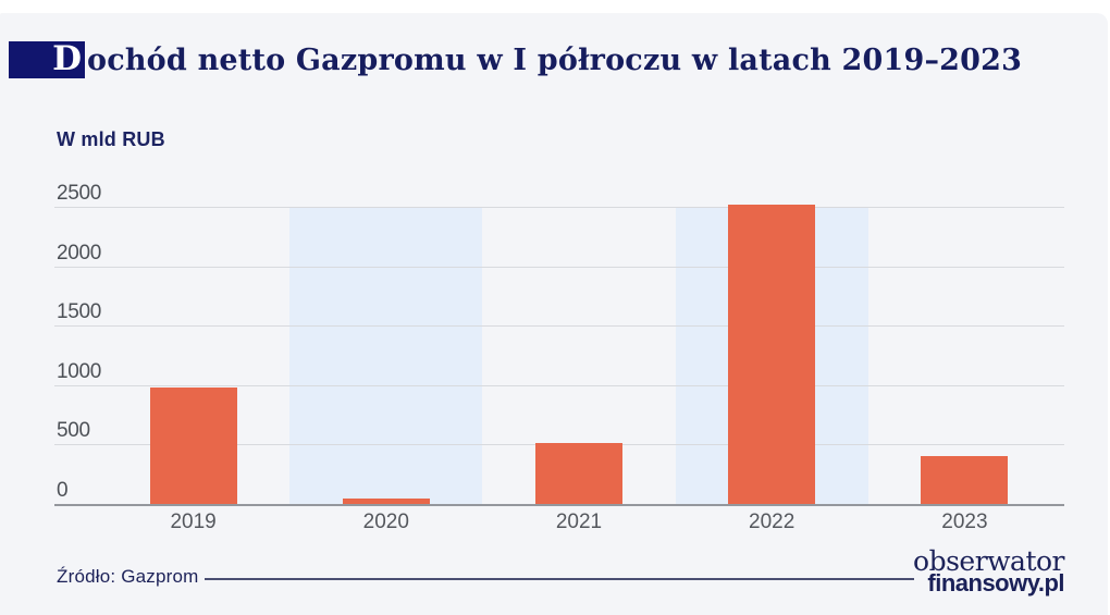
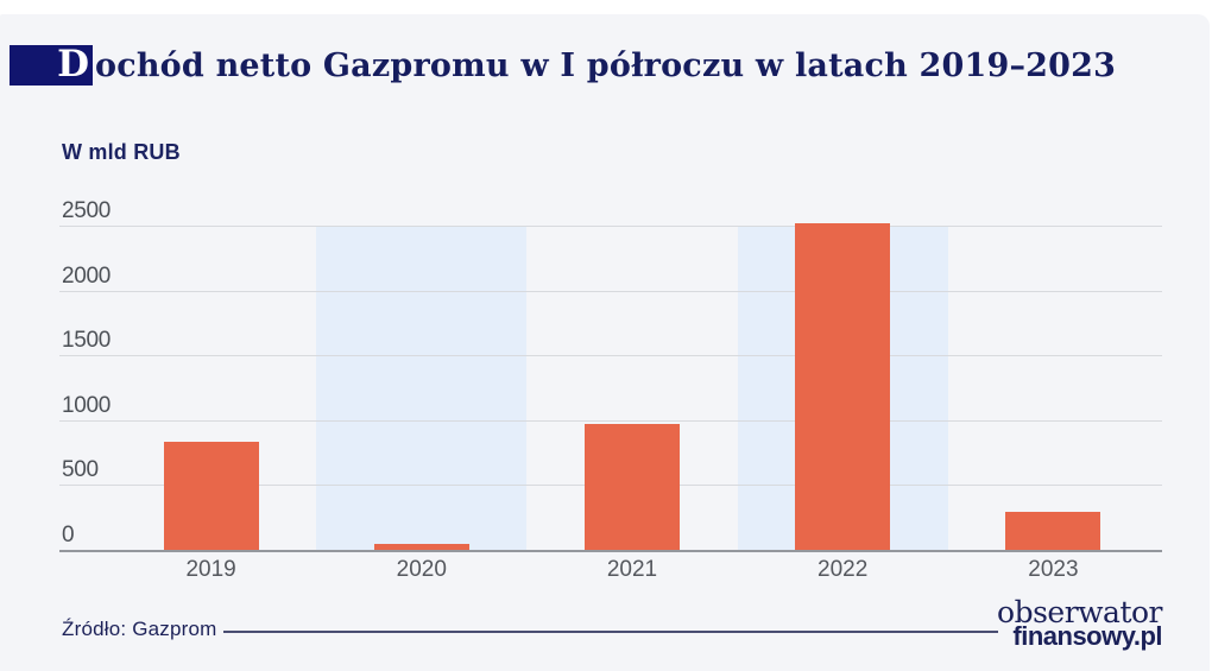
2019: 980 -> 840
2021: 510 -> 970
2023: 400 -> 300
